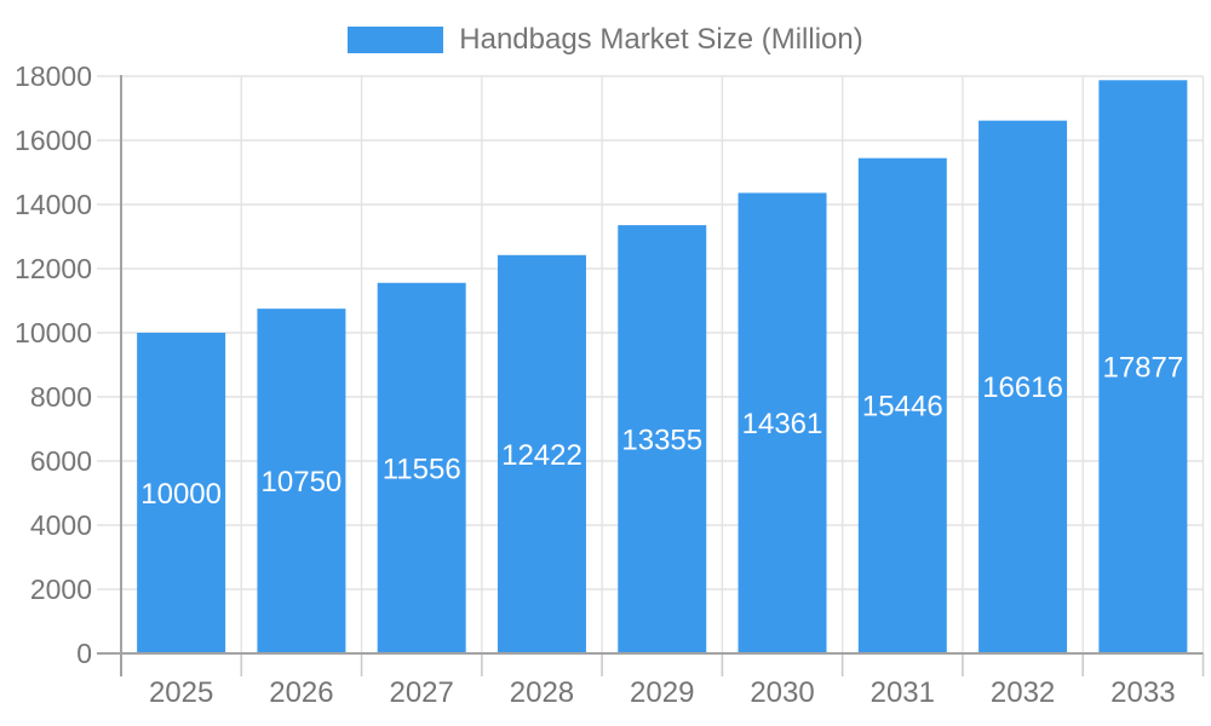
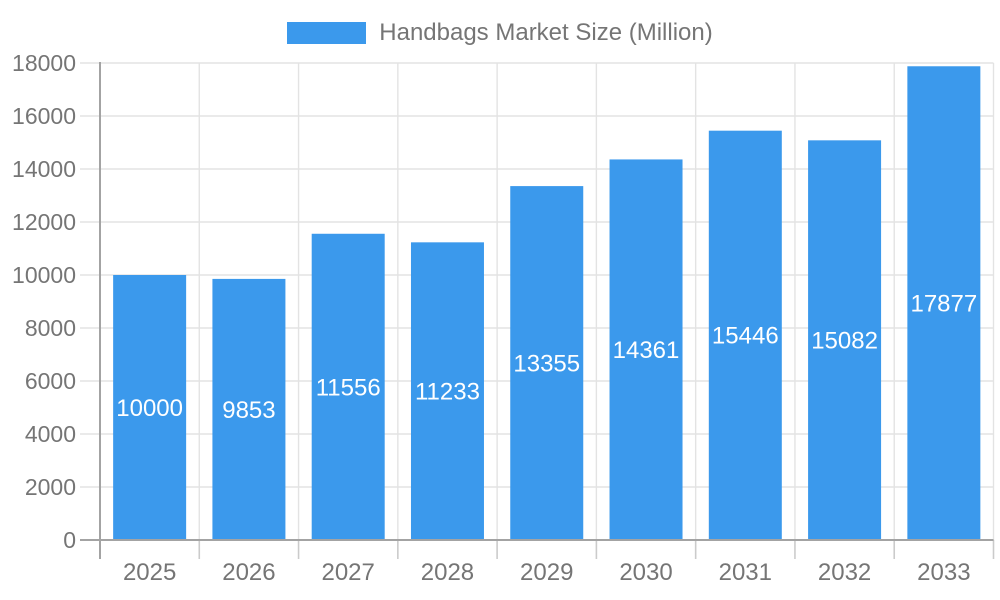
2026: 10750 -> 9853
2028: 12422 -> 11233
2032: 16616 -> 15082
